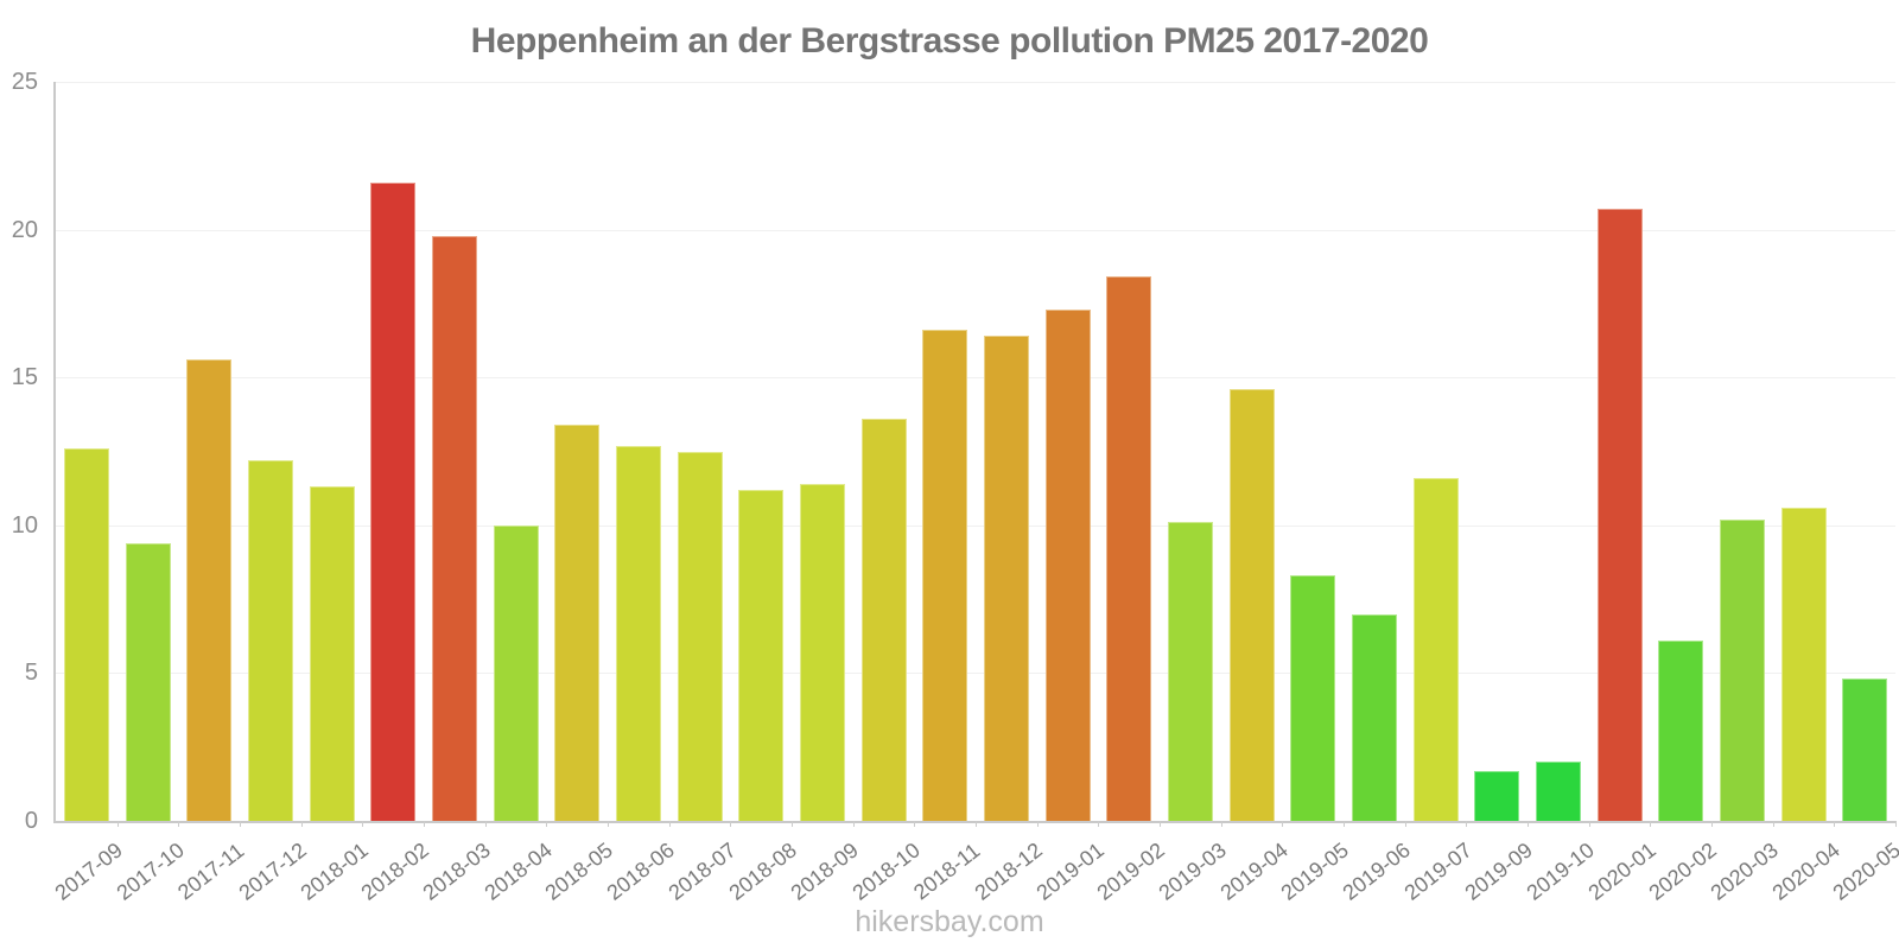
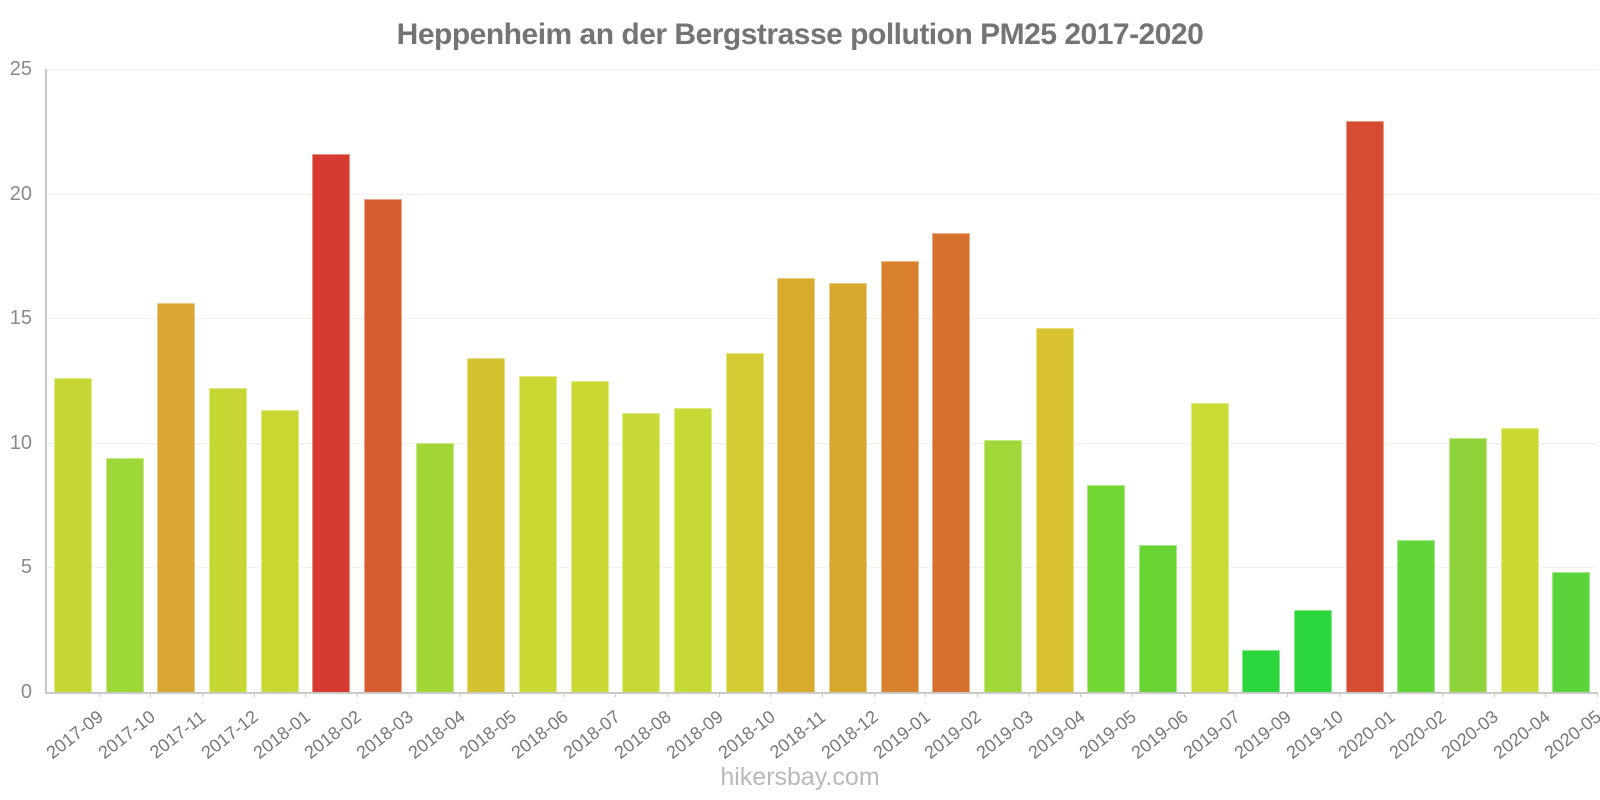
2019-06: 7.0 -> 5.9
2019-10: 2.0 -> 3.3
2020-01: 20.7 -> 22.9
